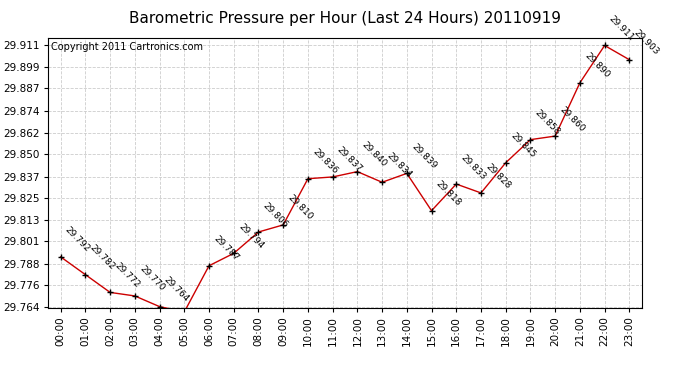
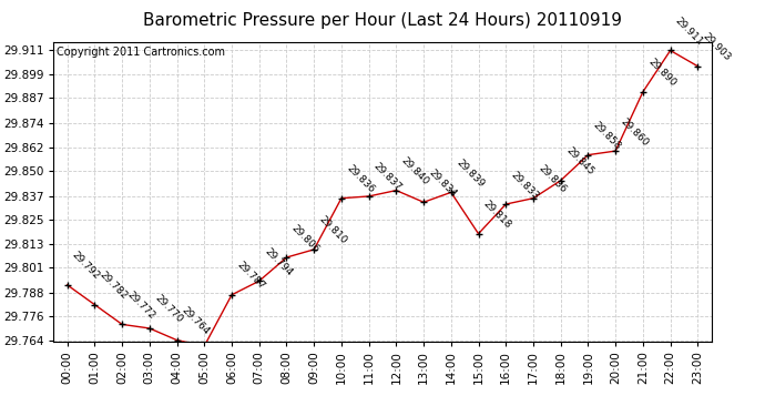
17:00: 29.828 -> 29.836
